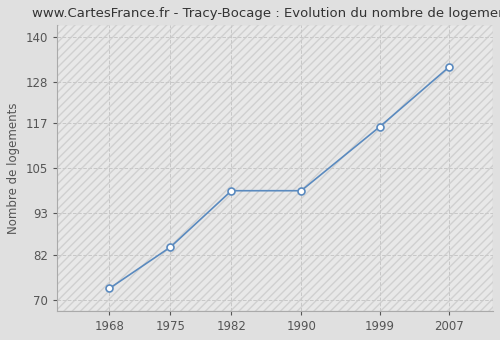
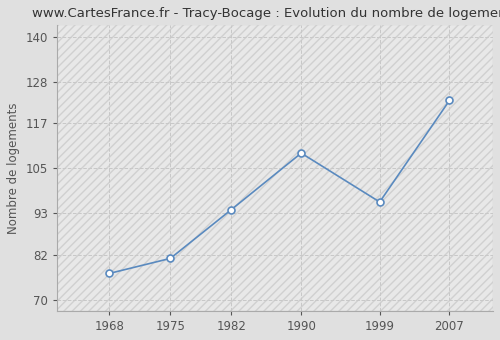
1968: 73 -> 77
1975: 84 -> 81
1982: 99 -> 94
1990: 99 -> 109
1999: 116 -> 96
2007: 132 -> 123
